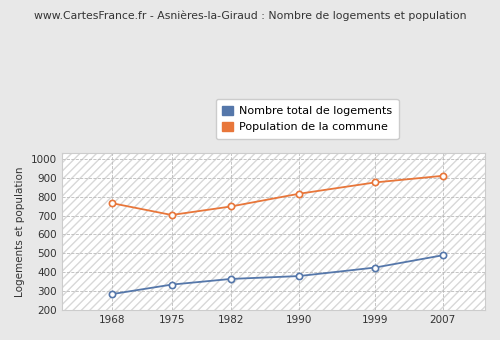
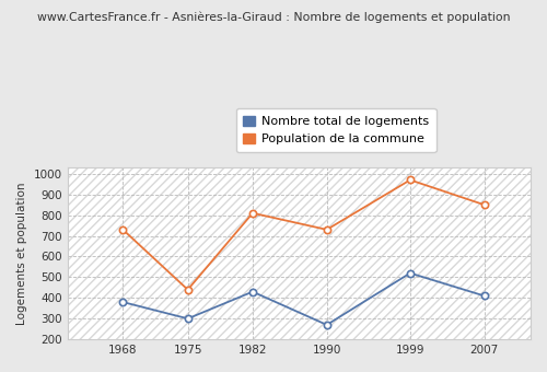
Nombre total de logements/1968: 280 -> 380
Population de la commune/1968: 760 -> 730
Nombre total de logements/1975: 340 -> 300
Population de la commune/1975: 700 -> 440
Nombre total de logements/1982: 360 -> 430
Population de la commune/1982: 750 -> 810
Nombre total de logements/1990: 380 -> 270
Population de la commune/1990: 820 -> 730
Nombre total de logements/1999: 420 -> 520
Population de la commune/1999: 880 -> 970
Nombre total de logements/2007: 490 -> 410
Population de la commune/2007: 910 -> 850
